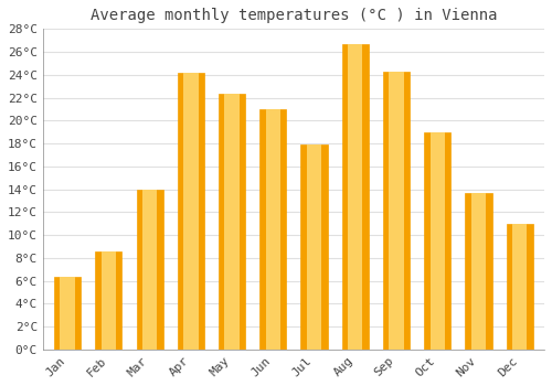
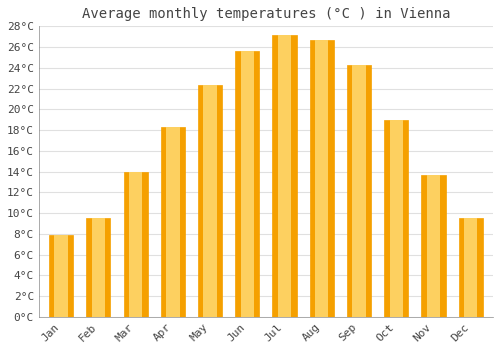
Jan: 6.3°C -> 7.9°C
Feb: 8.6°C -> 9.5°C
Apr: 24.2°C -> 18.3°C
Jun: 21.0°C -> 25.6°C
Jul: 17.9°C -> 27.2°C
Dec: 11.0°C -> 9.5°C
